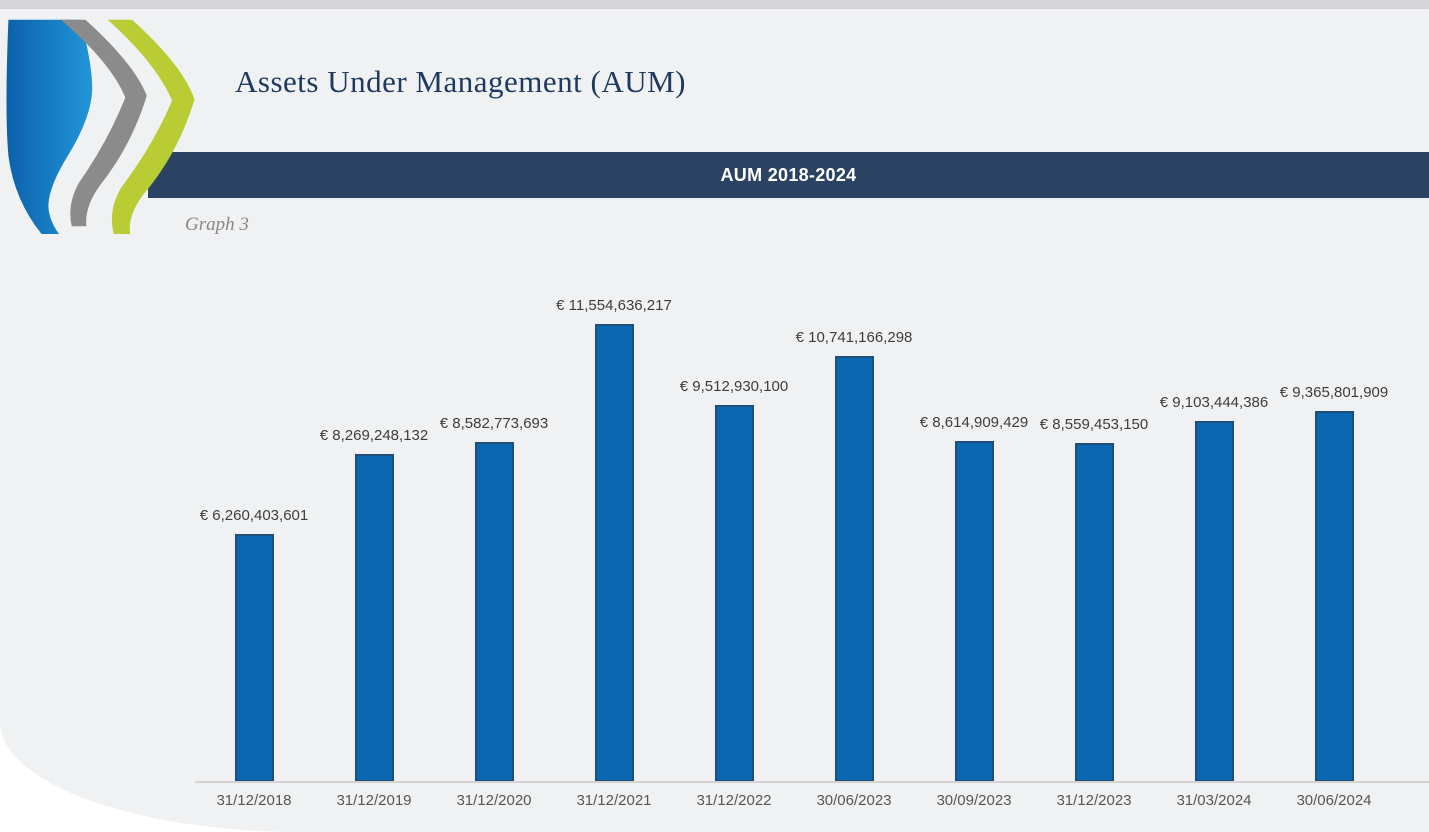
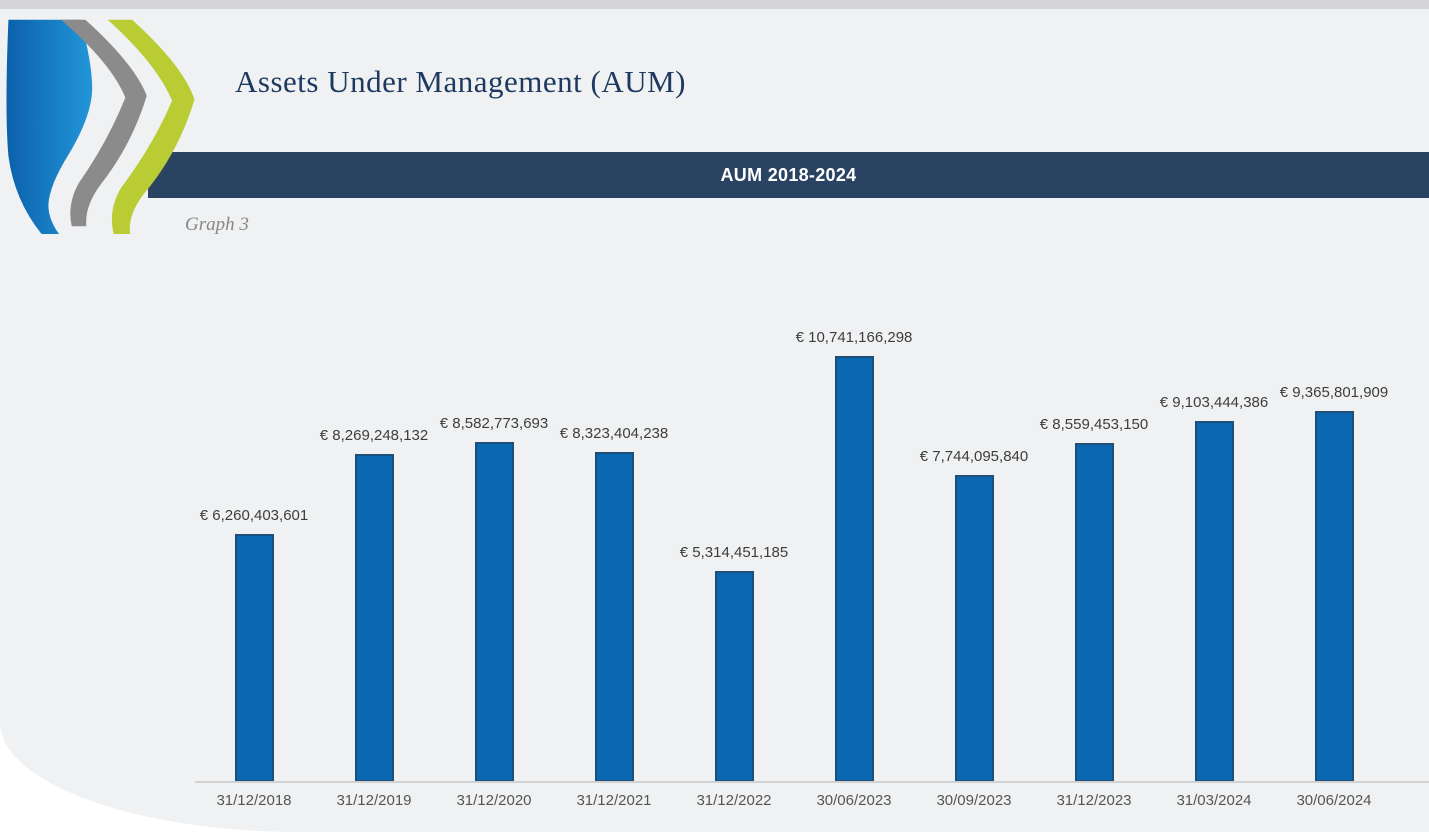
31/12/2021: 11,554,636,217 -> 8,323,404,238
31/12/2022: 9,512,930,100 -> 5,314,451,185
30/09/2023: 8,614,909,429 -> 7,744,095,840
